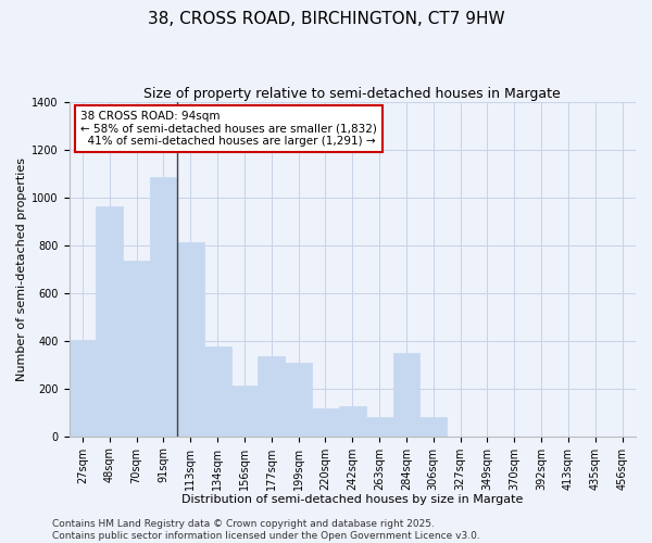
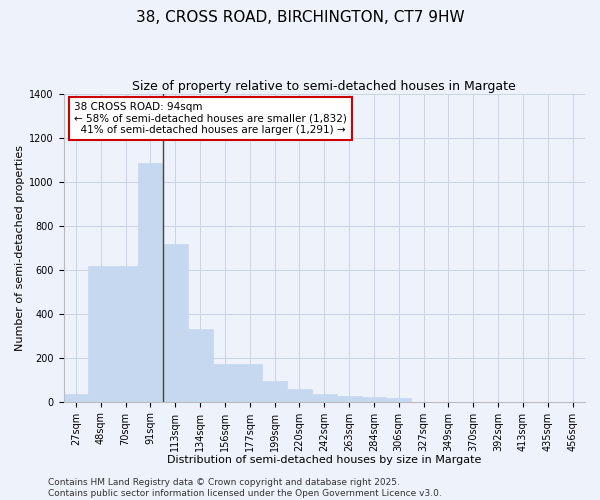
27sqm: 405 -> 35
48sqm: 965 -> 620
70sqm: 735 -> 620
113sqm: 815 -> 720
134sqm: 375 -> 330
156sqm: 215 -> 170
177sqm: 335 -> 170
199sqm: 310 -> 95
220sqm: 115 -> 60
242sqm: 125 -> 35
263sqm: 80 -> 25
284sqm: 350 -> 20
306sqm: 80 -> 15
